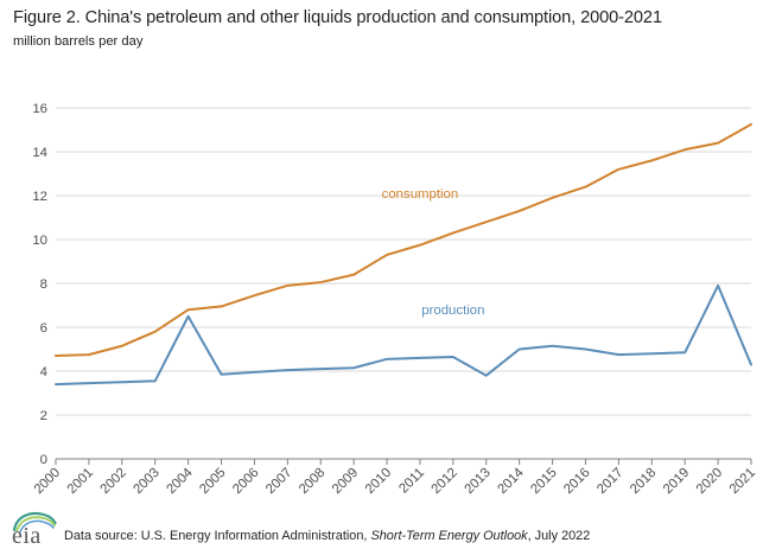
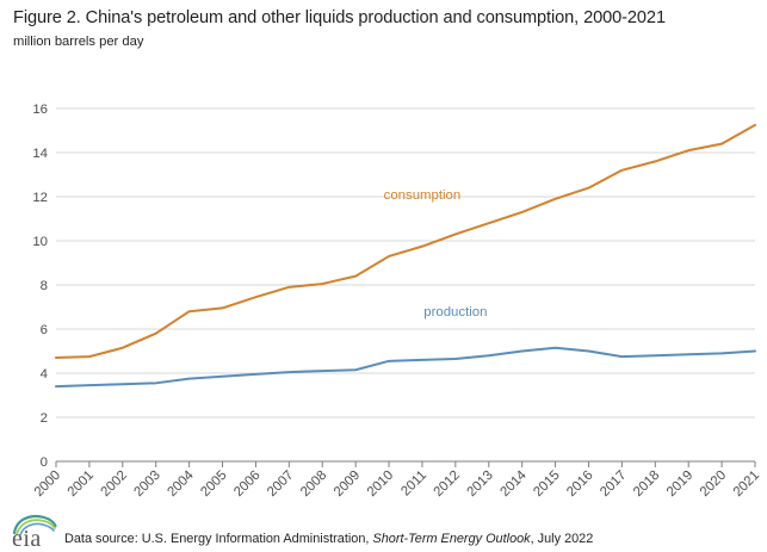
production/2004: 6.5 -> 3.8
production/2013: 3.8 -> 4.8
production/2020: 7.9 -> 4.9
production/2021: 4.3 -> 5.0
